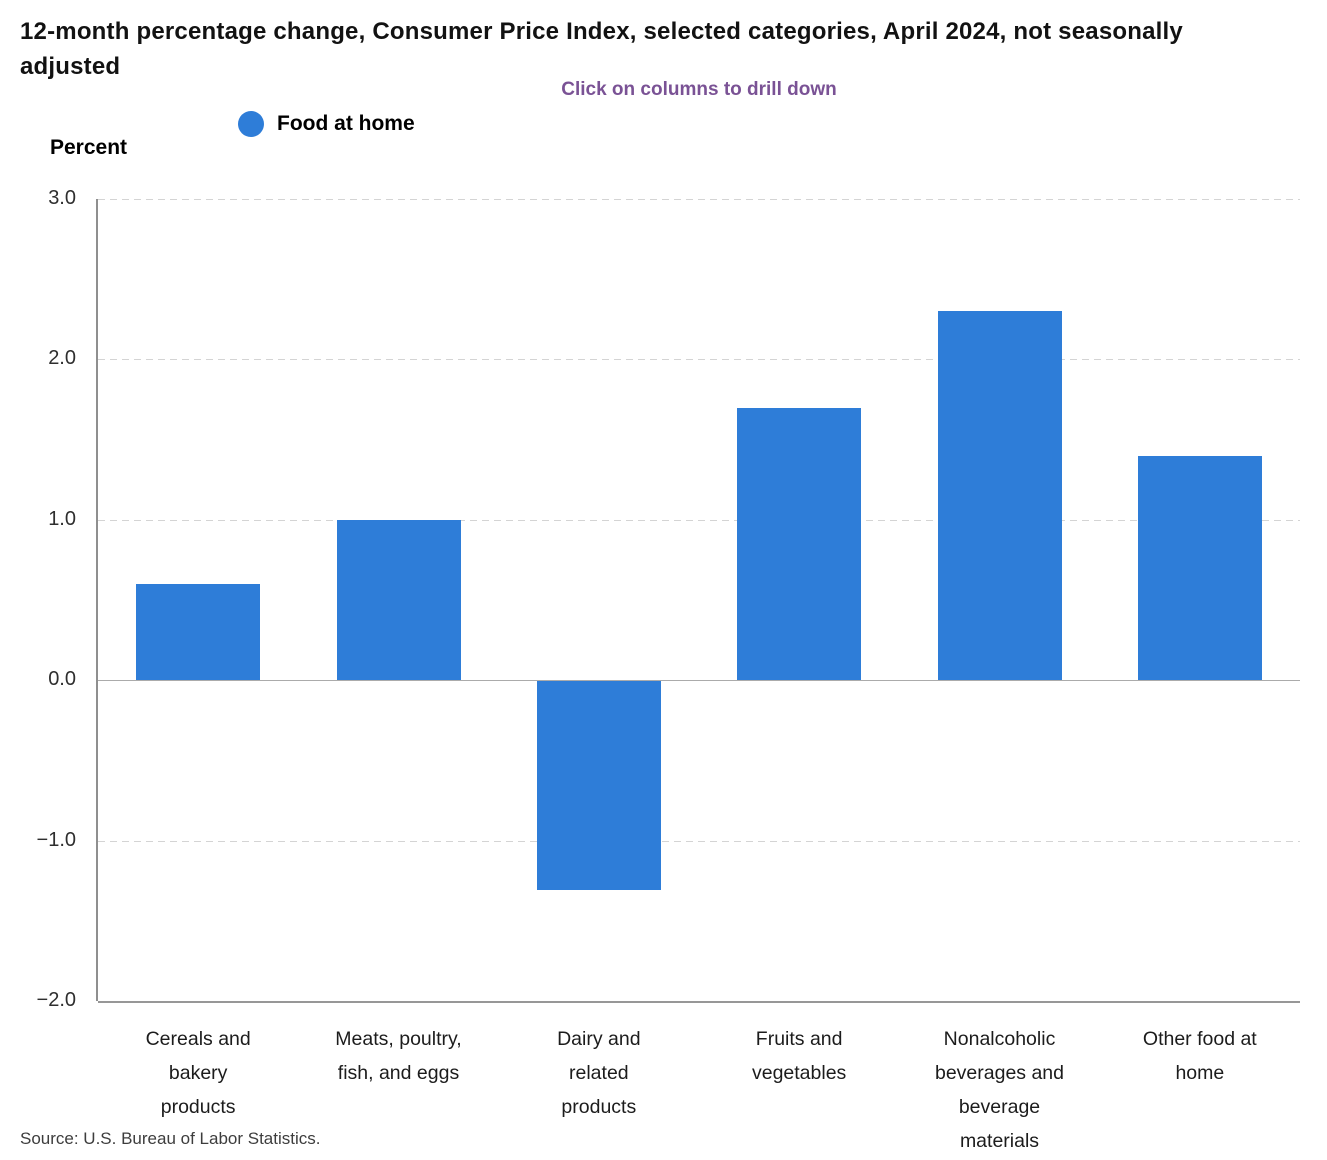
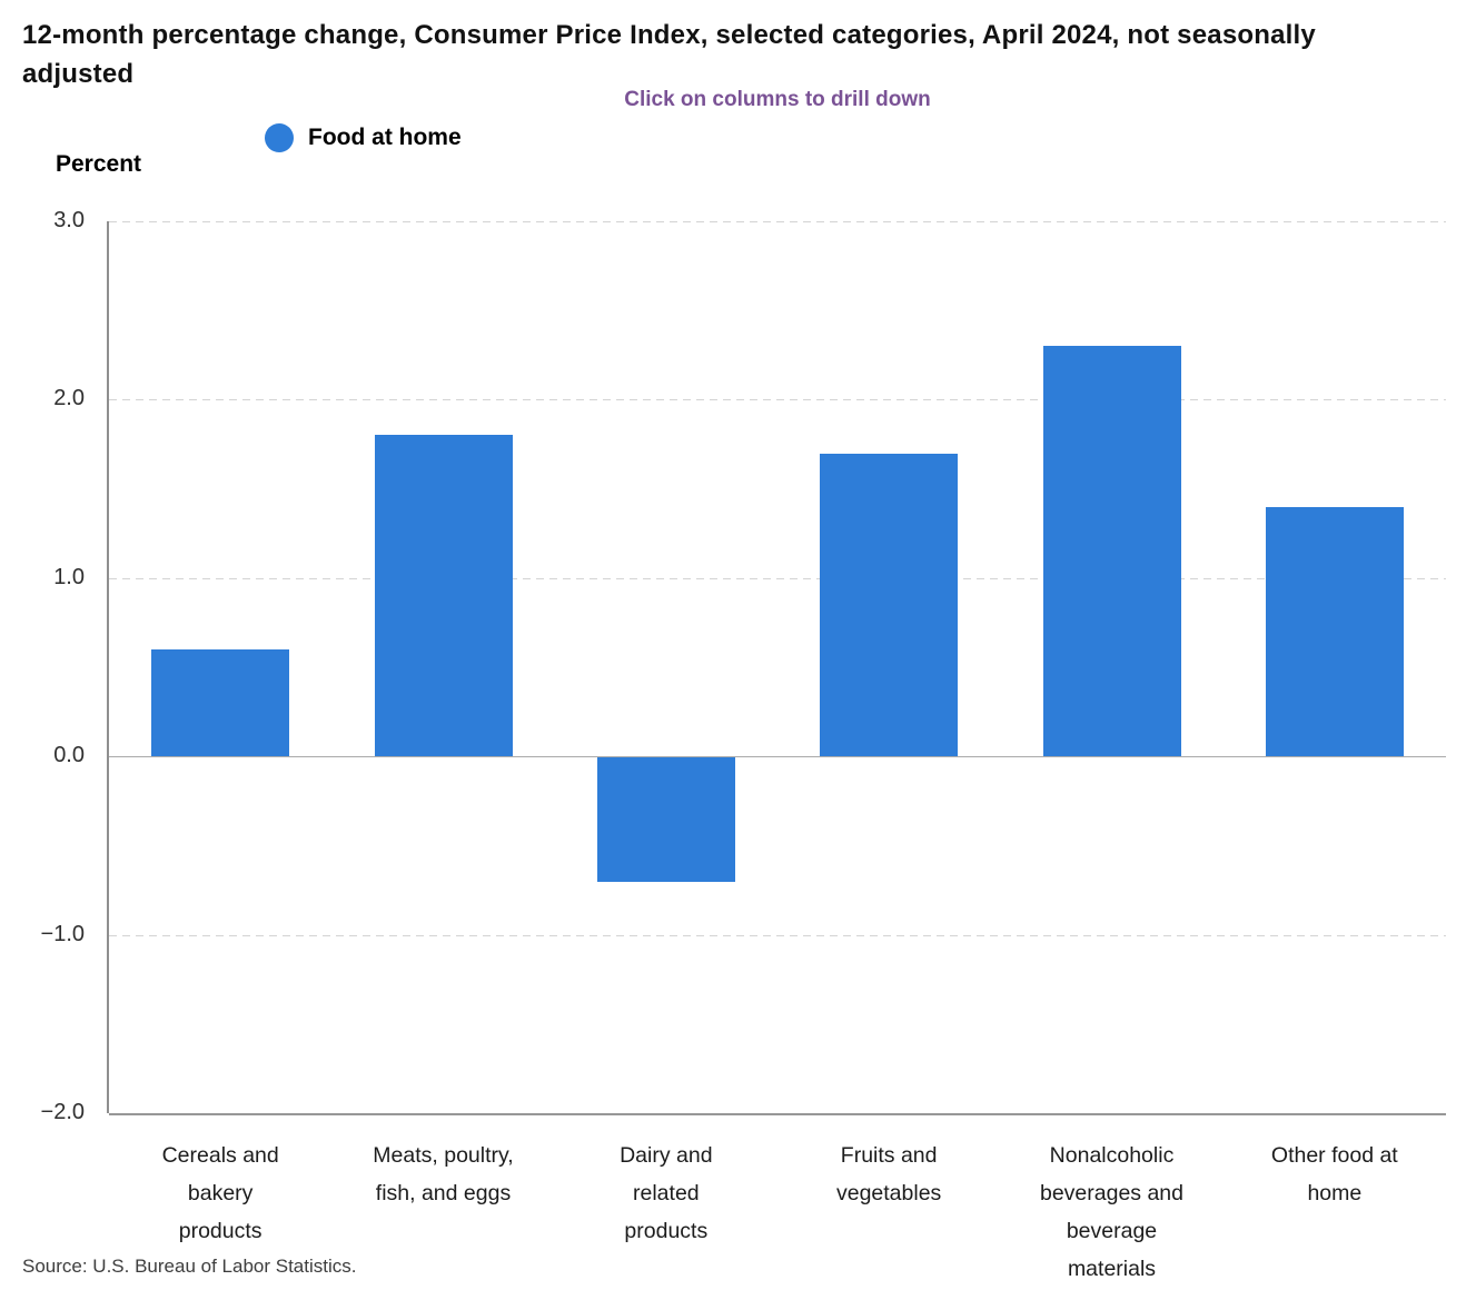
Meats, poultry, fish, and eggs: 1.0 -> 1.8
Dairy and related products: -1.3 -> -0.7
